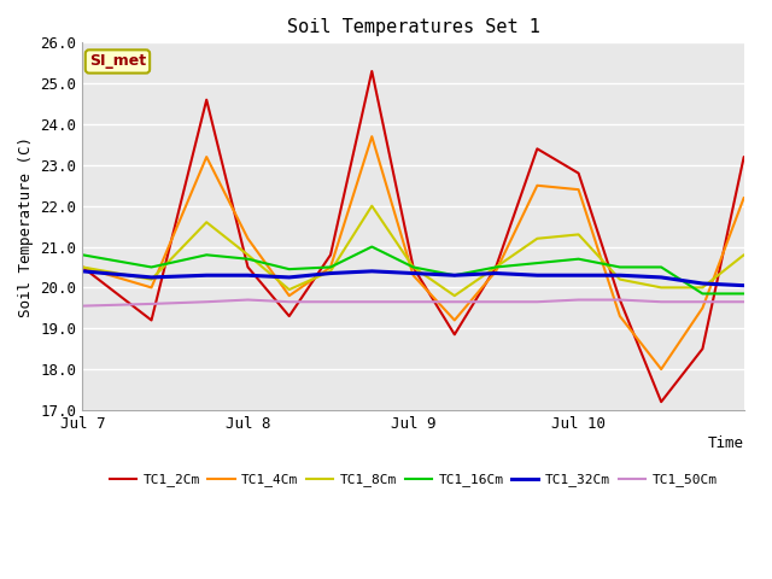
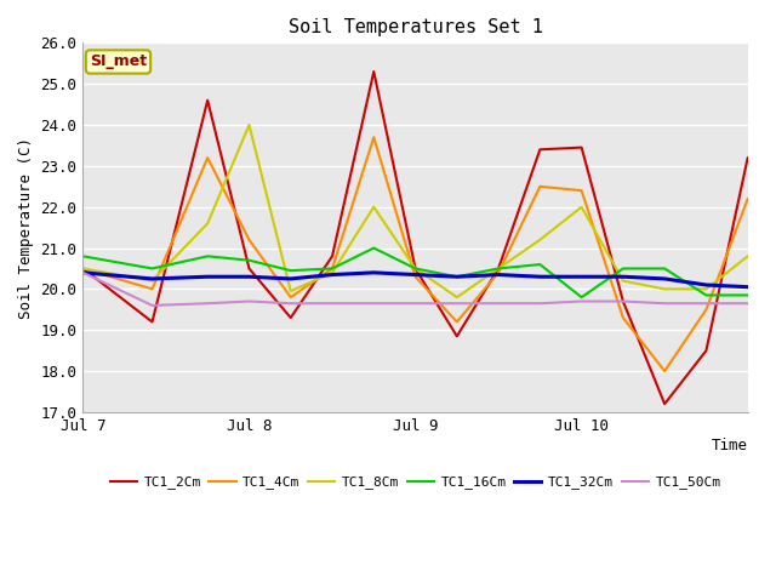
TC1_50Cm/Jul 7: 19.55 -> 20.40
TC1_8Cm/Jul 8: 20.80 -> 24.00
TC1_2Cm/Jul 10: 22.80 -> 23.45
TC1_8Cm/Jul 10: 21.30 -> 22.00
TC1_16Cm/Jul 10: 20.70 -> 19.80
